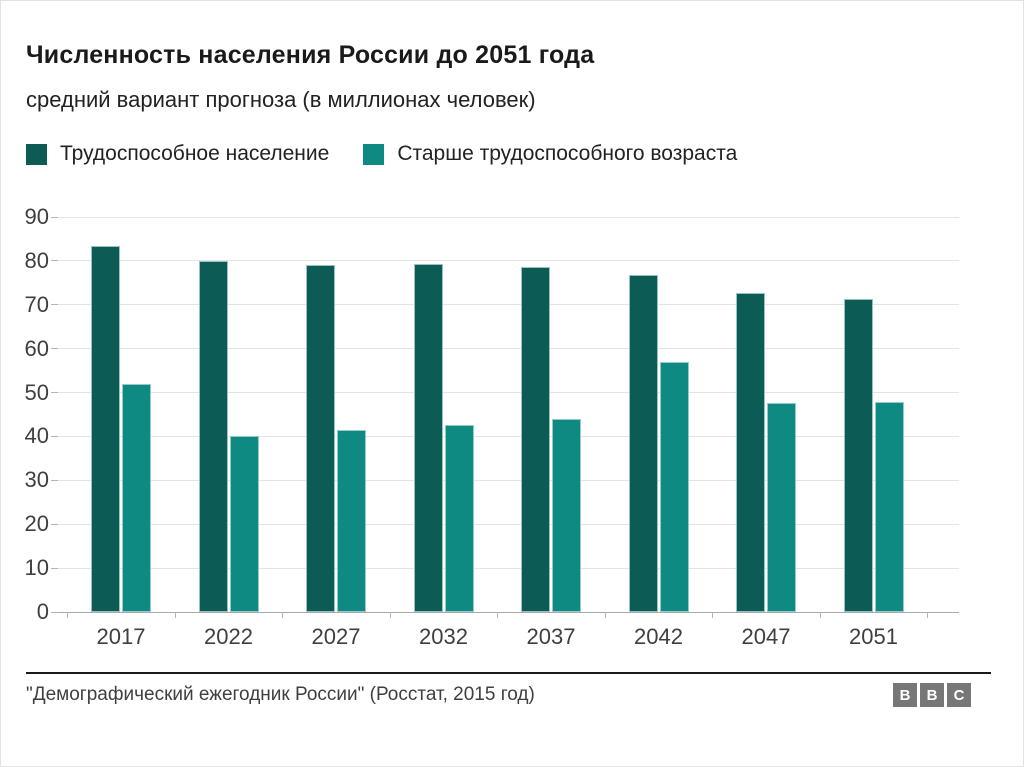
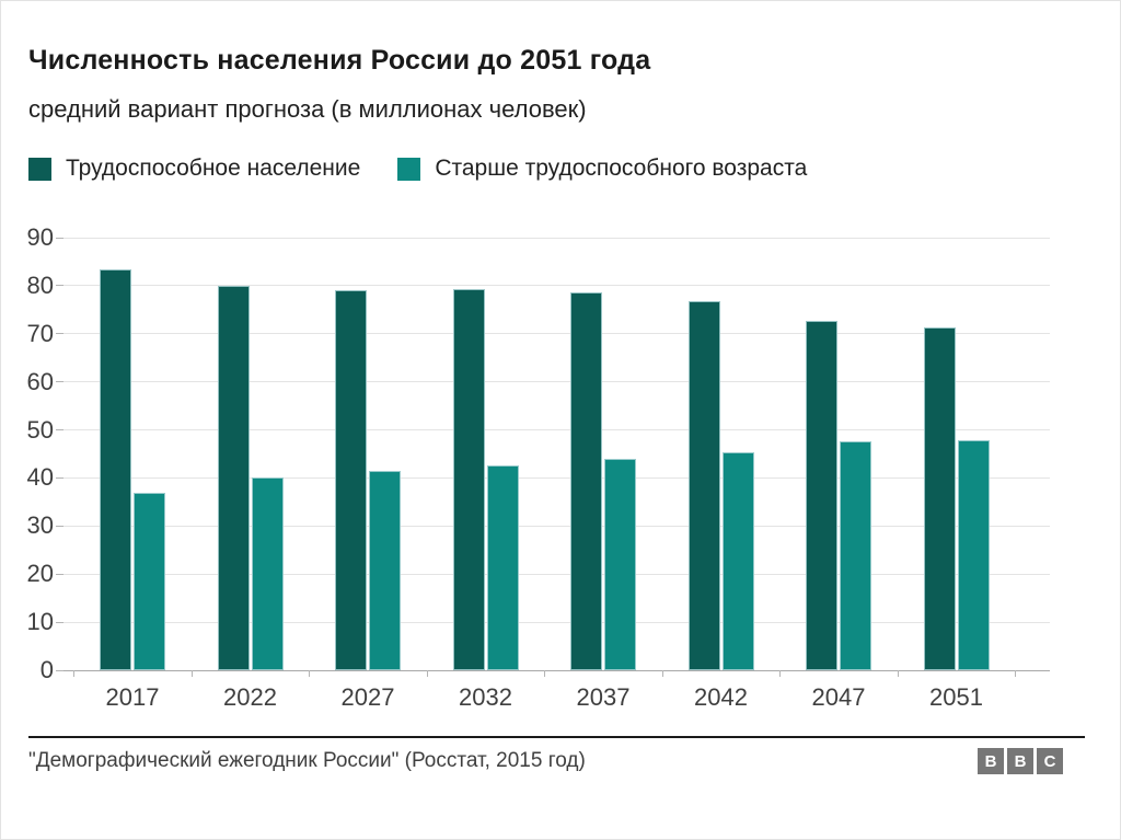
Старше трудоспособного возраста/2017: 52 -> 37
Старше трудоспособного возраста/2042: 57 -> 45
